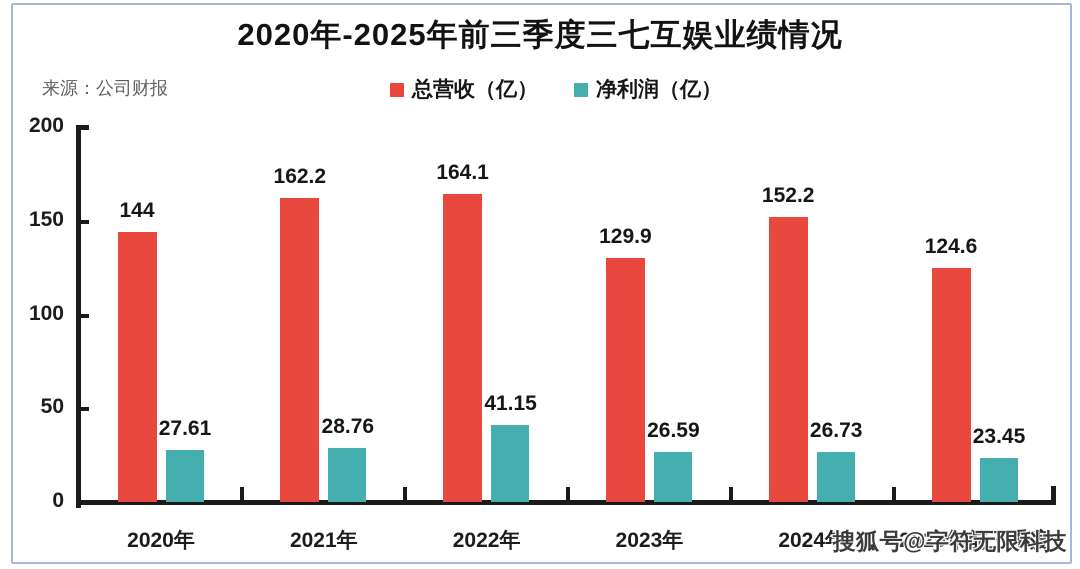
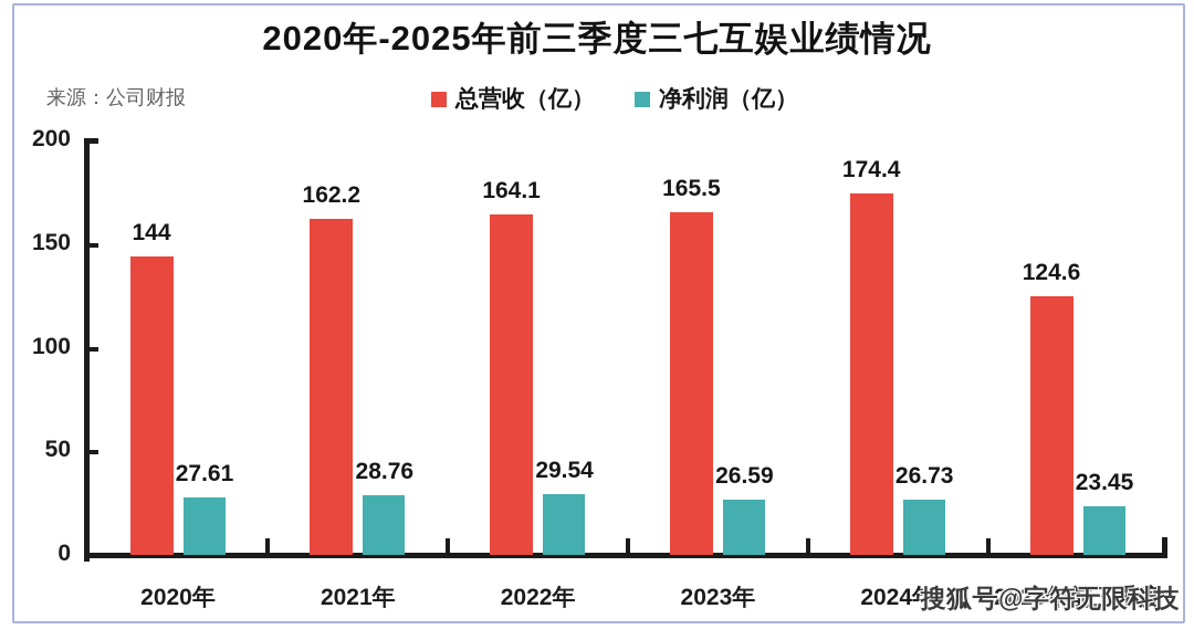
净利润（亿）/2022年: 41.15 -> 29.54
总营收（亿）/2023年: 129.9 -> 165.5
总营收（亿）/2024年: 152.2 -> 174.4
